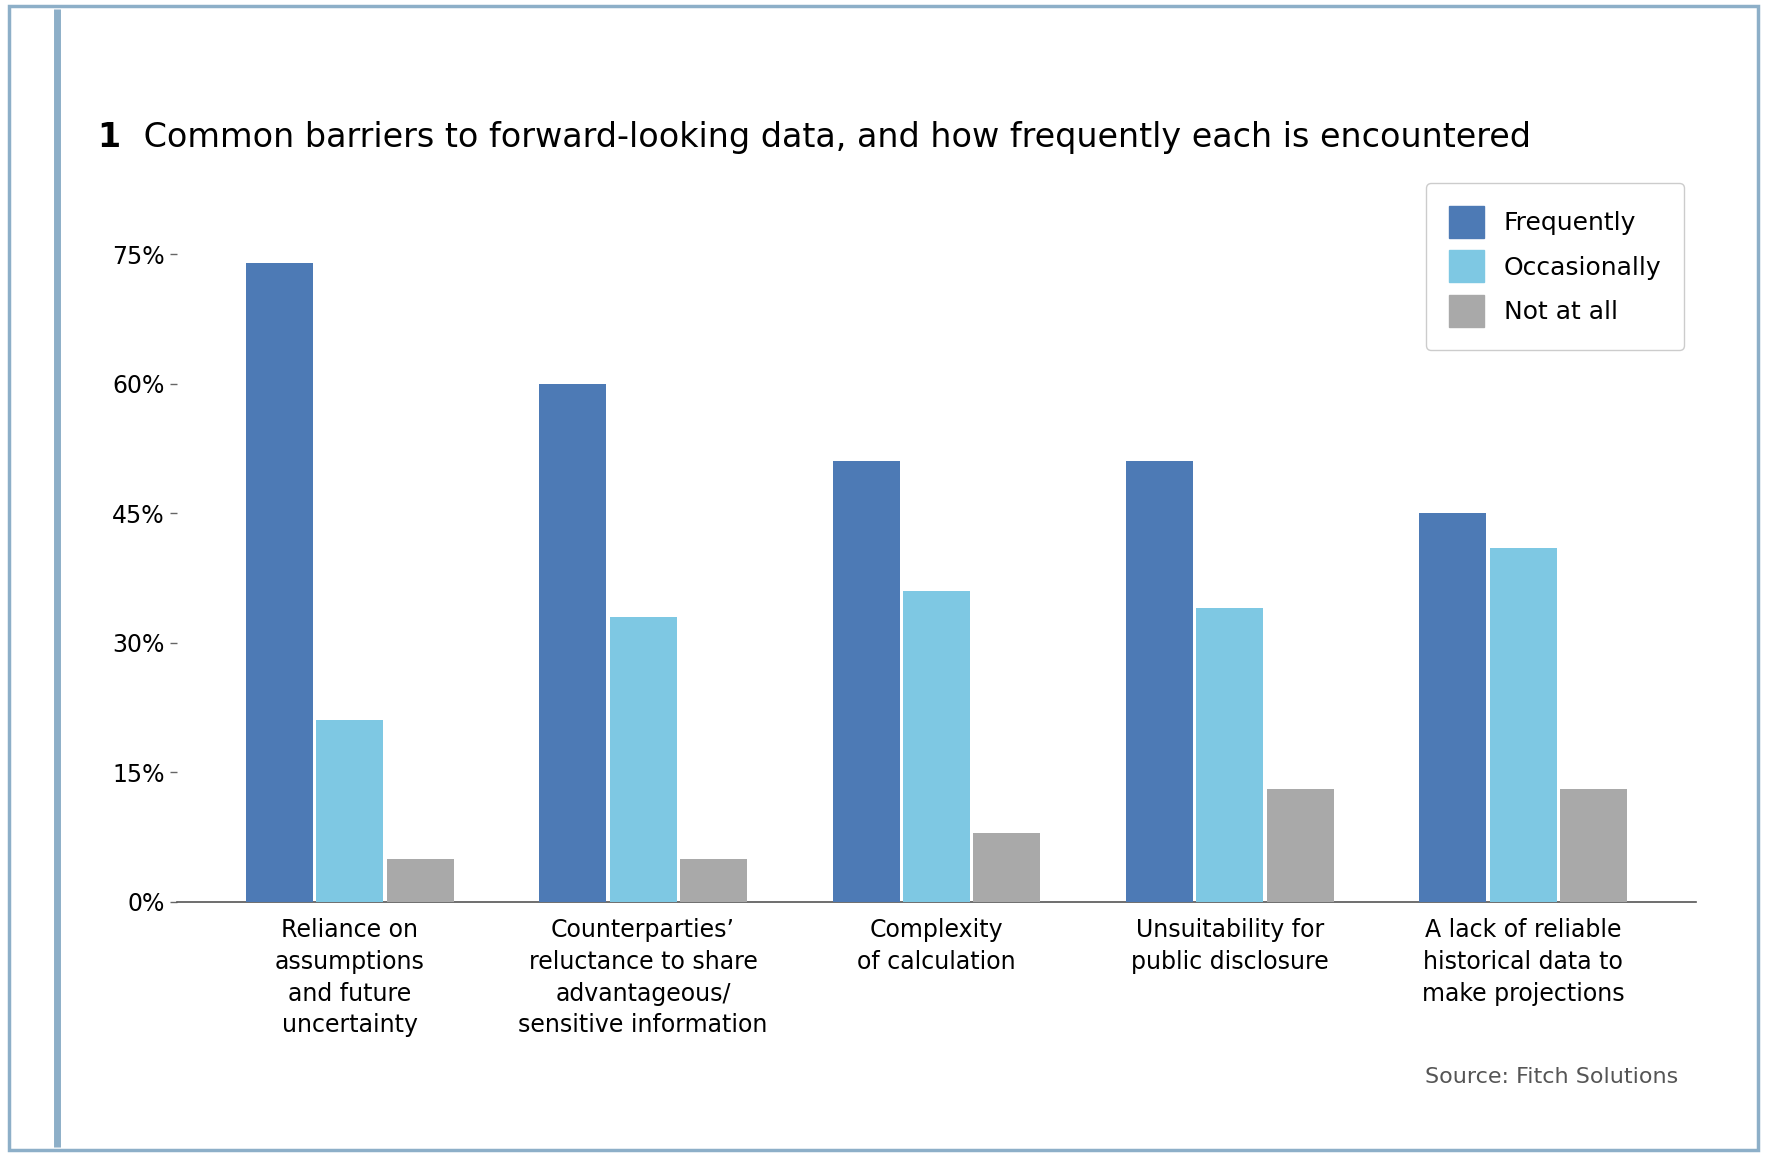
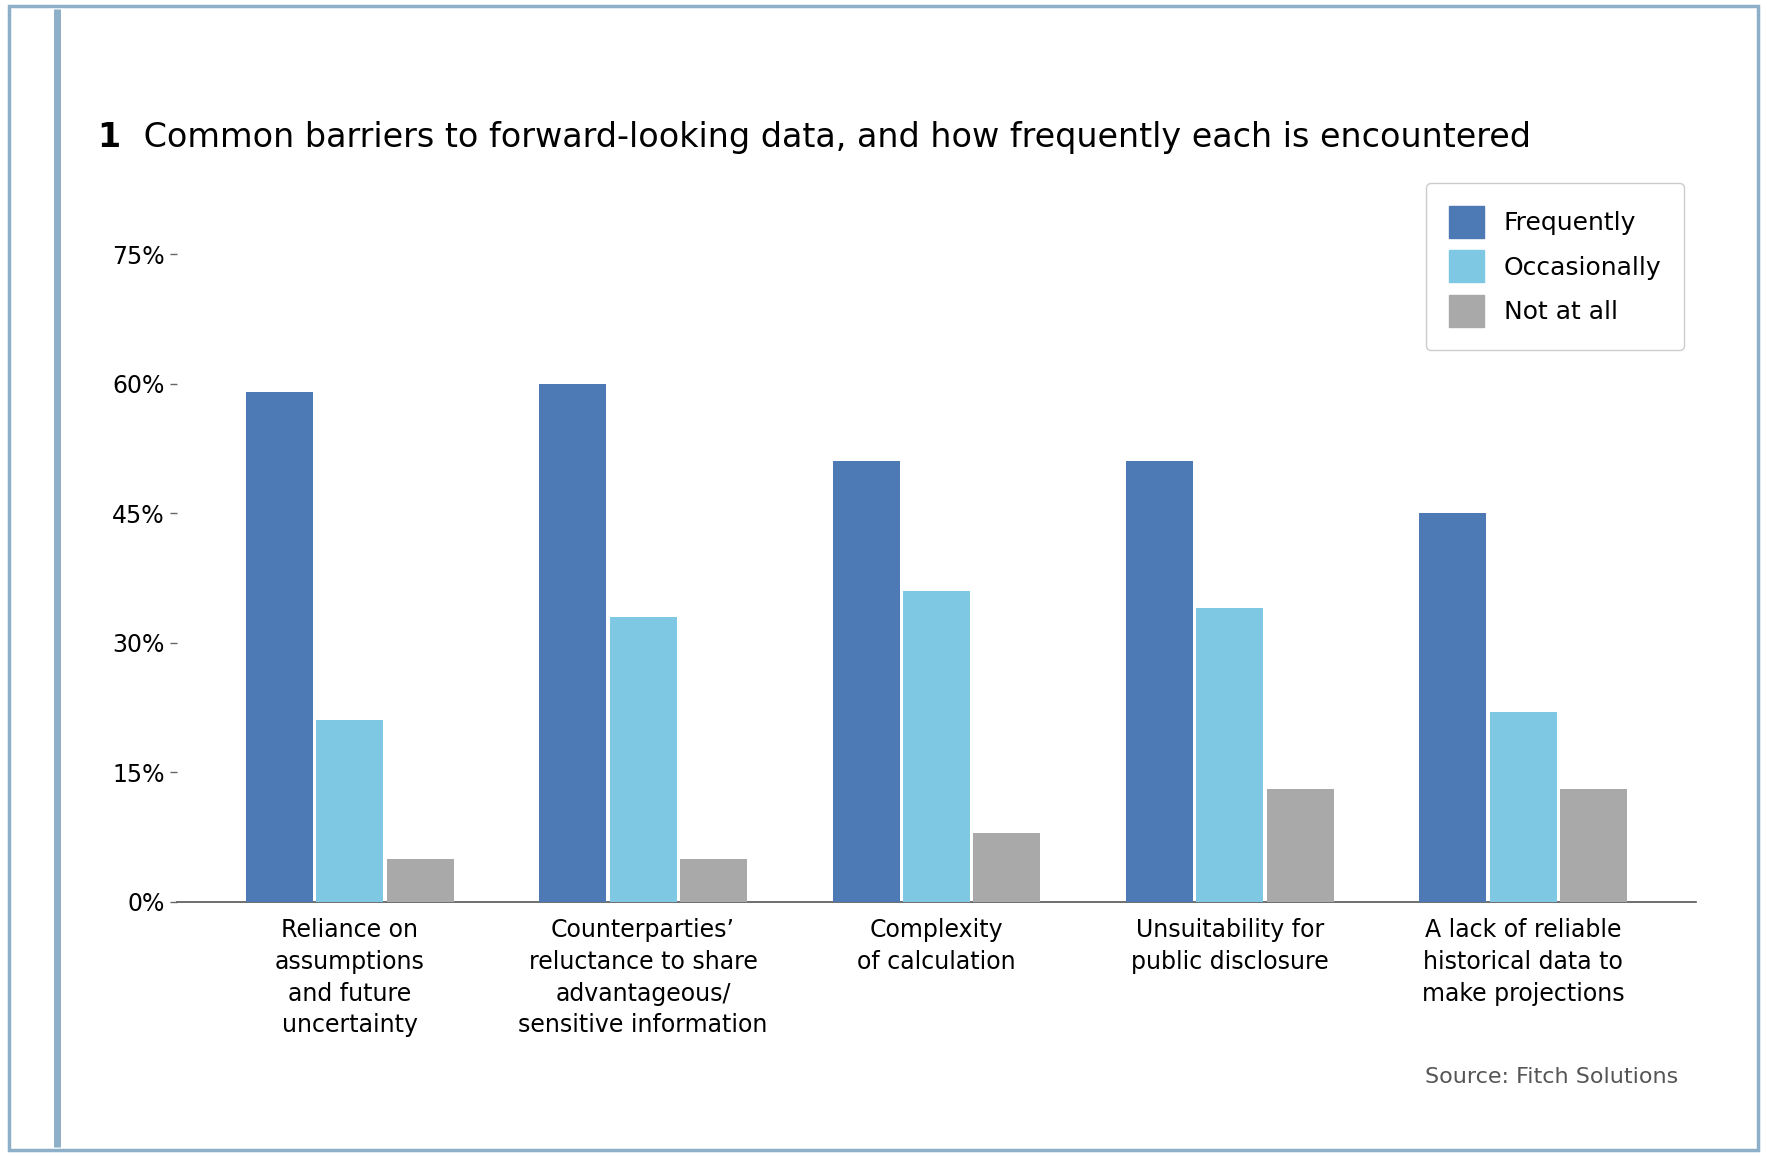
Frequently/Reliance on assumptions and future uncertainty: 74% -> 59%
Occasionally/A lack of reliable historical data to make projections: 41% -> 22%
